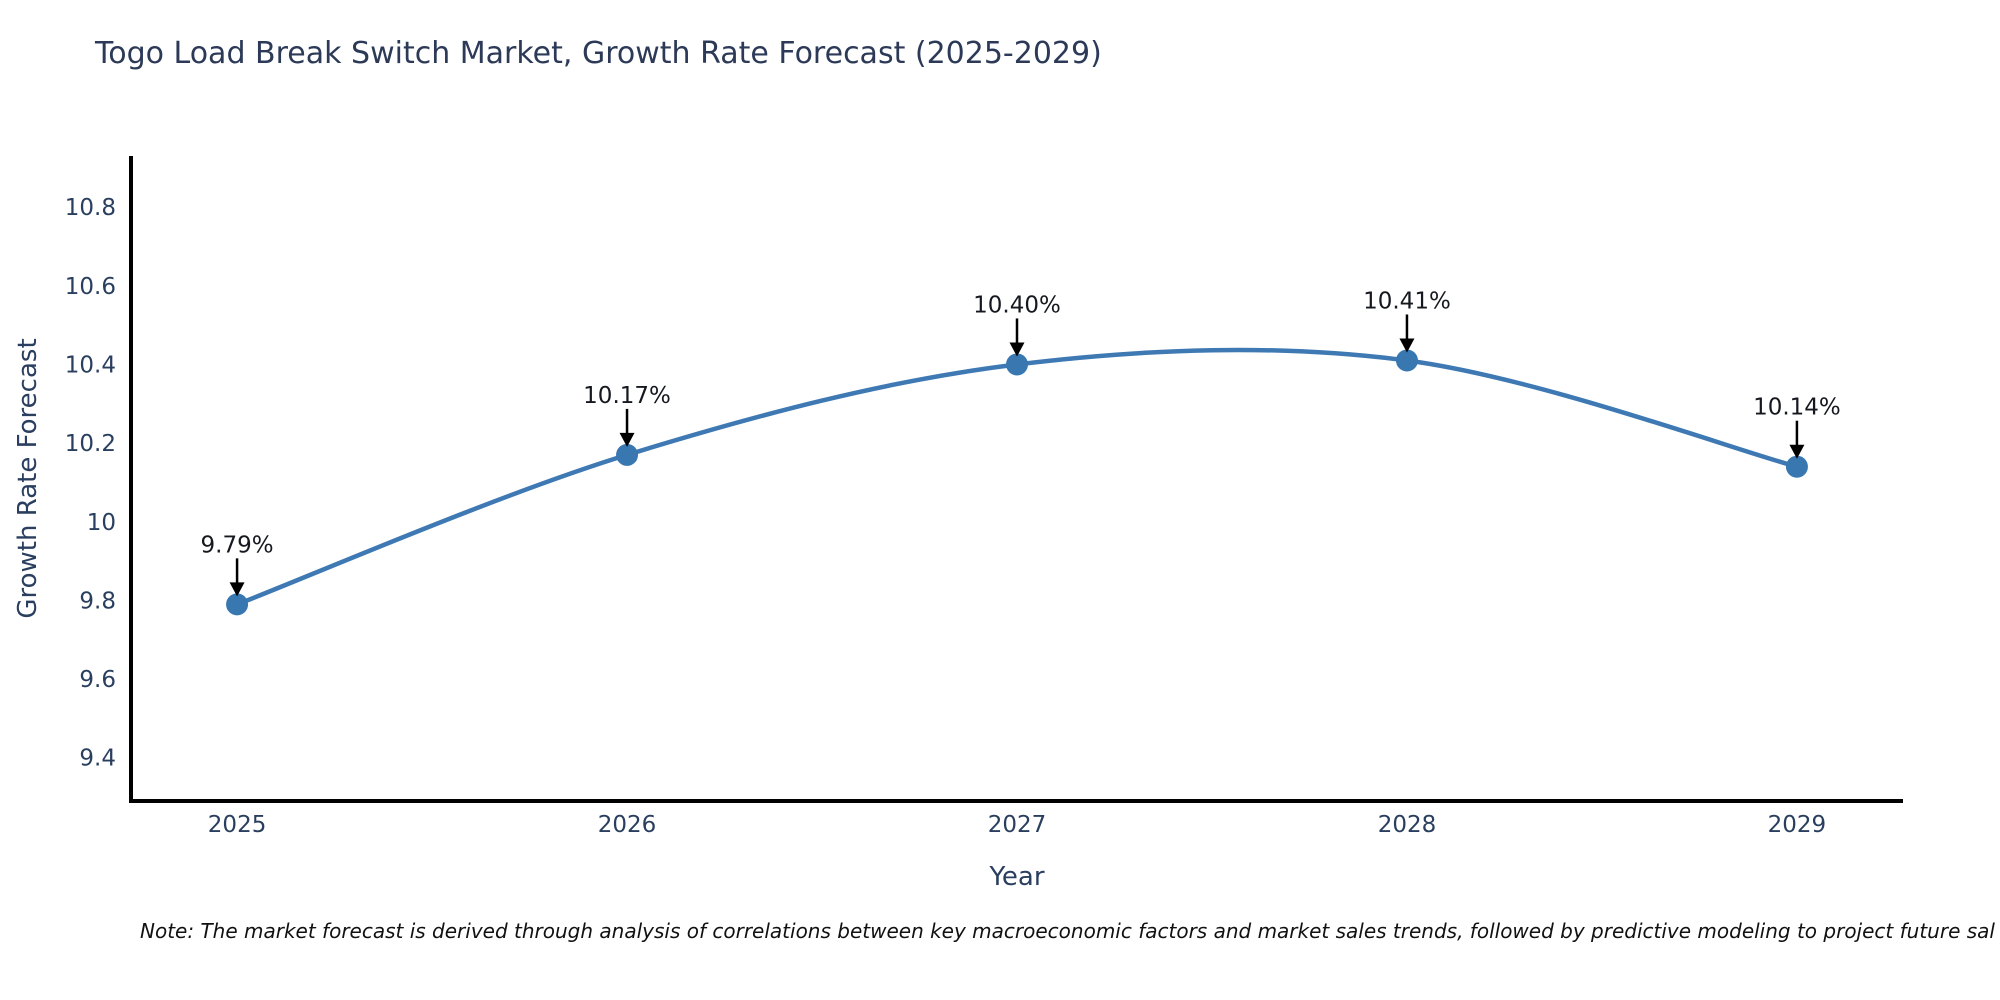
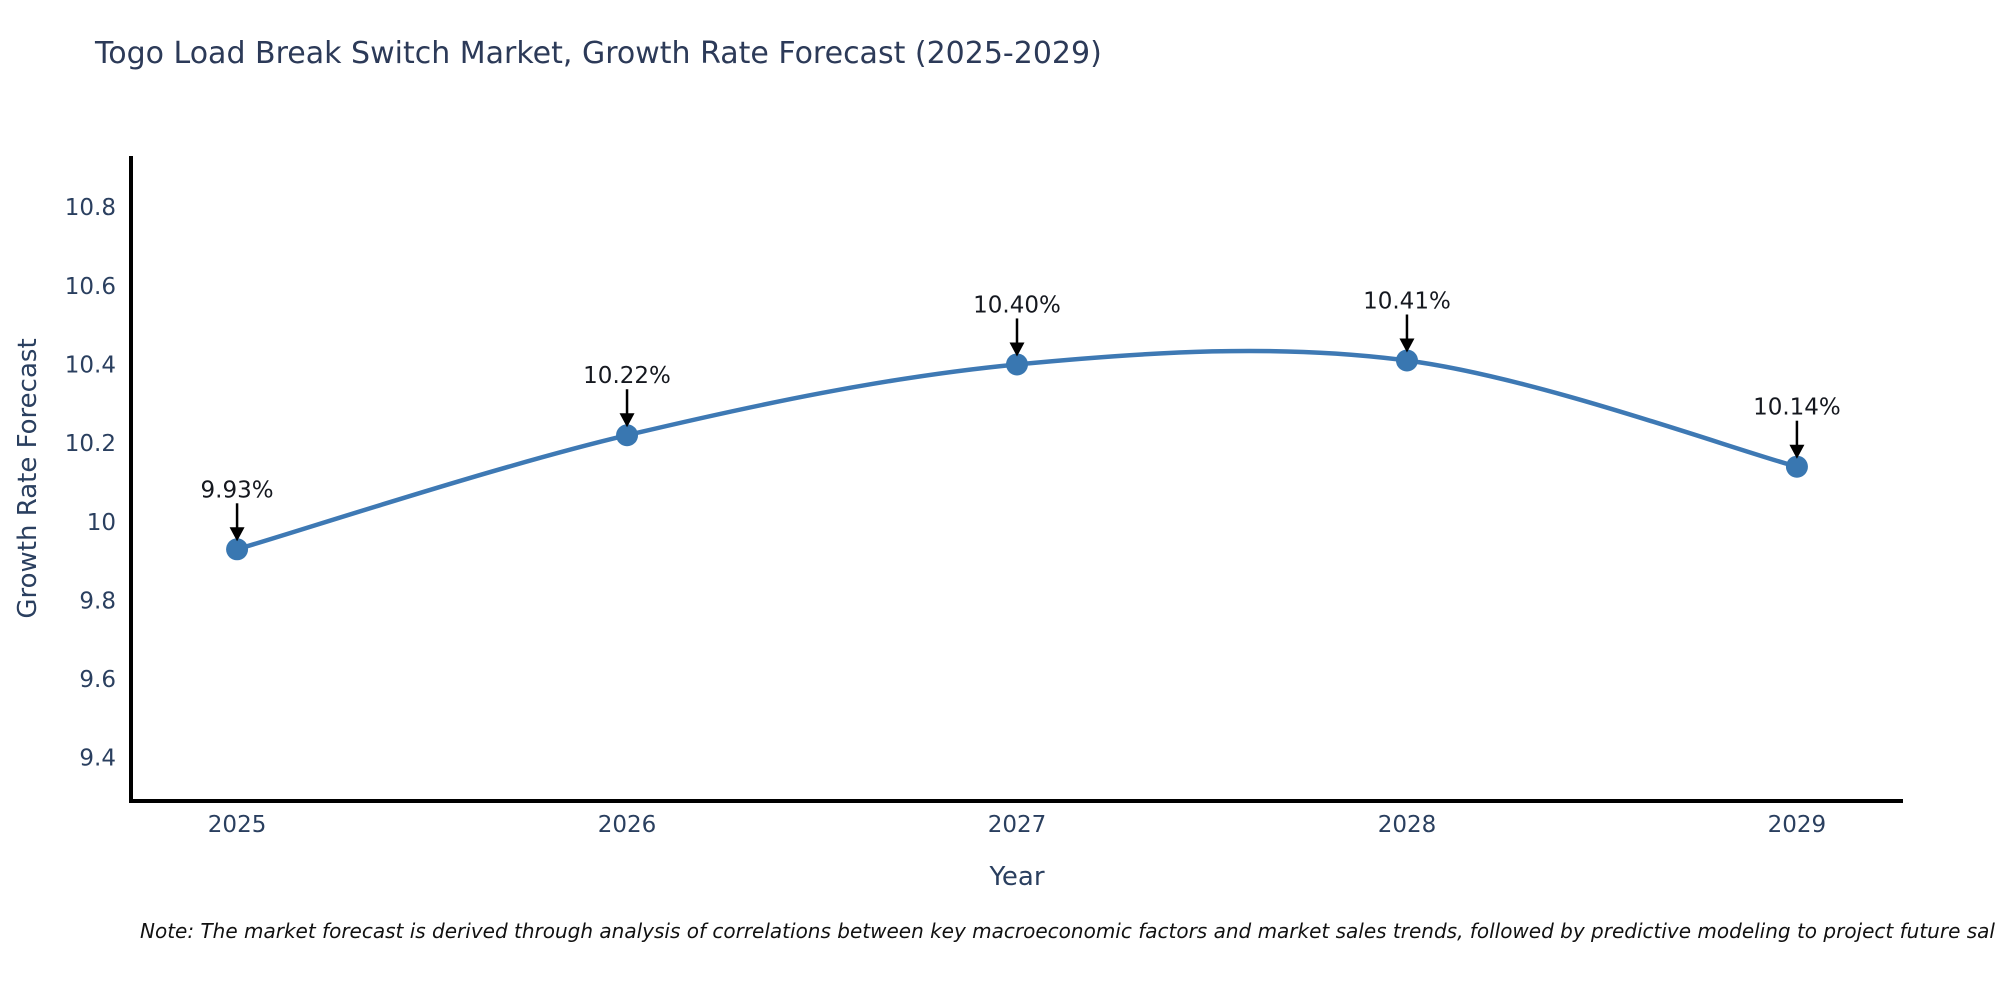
2025: 9.79% -> 9.93%
2026: 10.17% -> 10.22%
